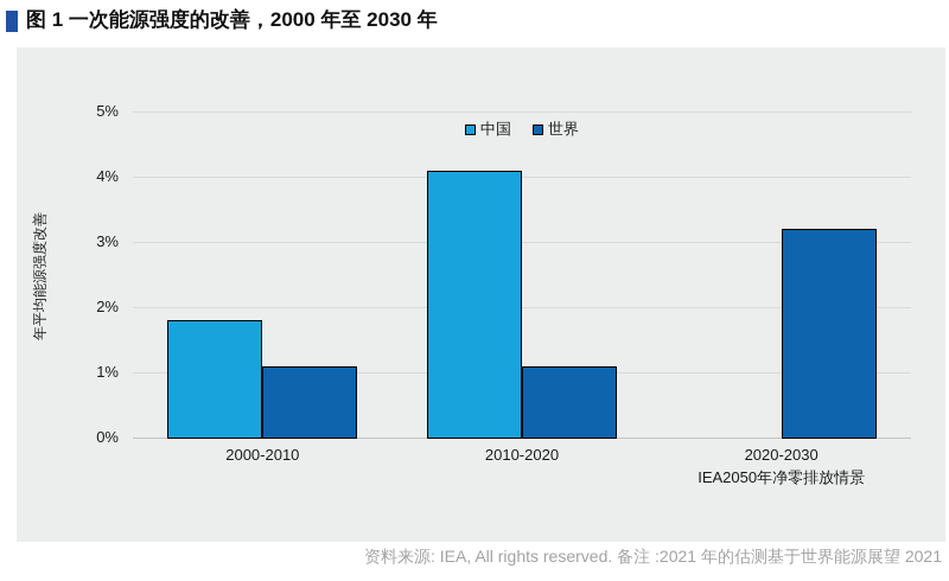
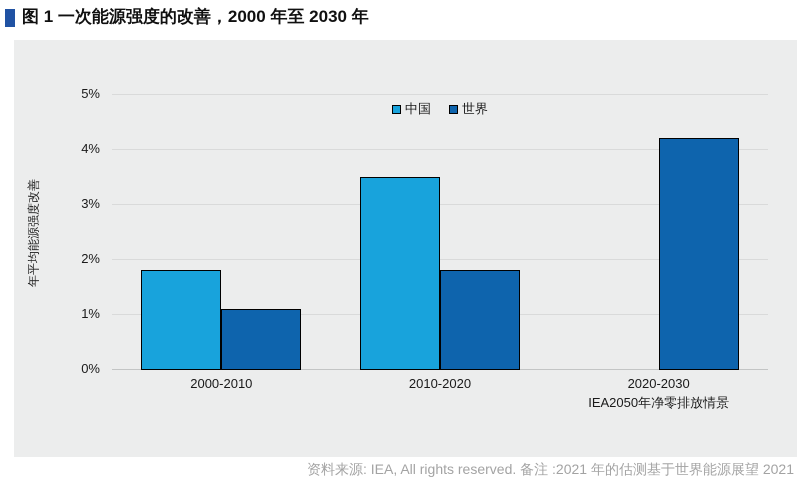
中国/2010-2020: 4.1% -> 3.5%
世界/2010-2020: 1.1% -> 1.8%
世界/2020-2030: 3.2% -> 4.2%
